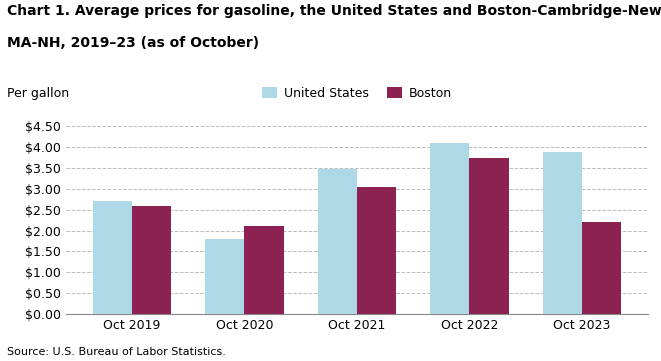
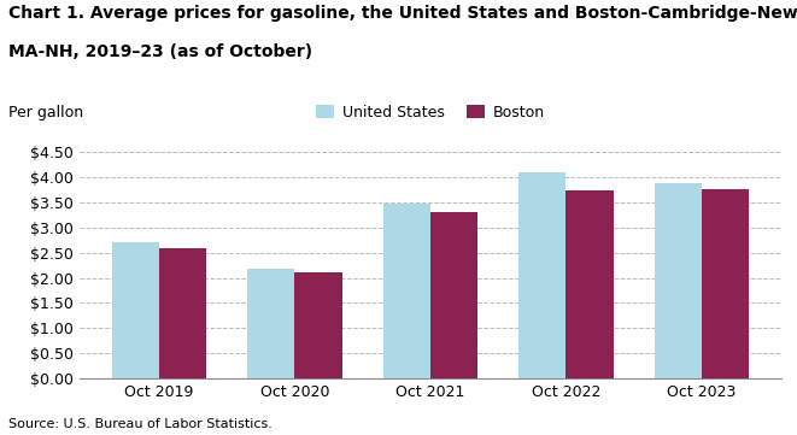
United States/Oct 2020: $1.80 -> $2.19
Boston/Oct 2021: $3.05 -> $3.32
Boston/Oct 2023: $2.20 -> $3.76
